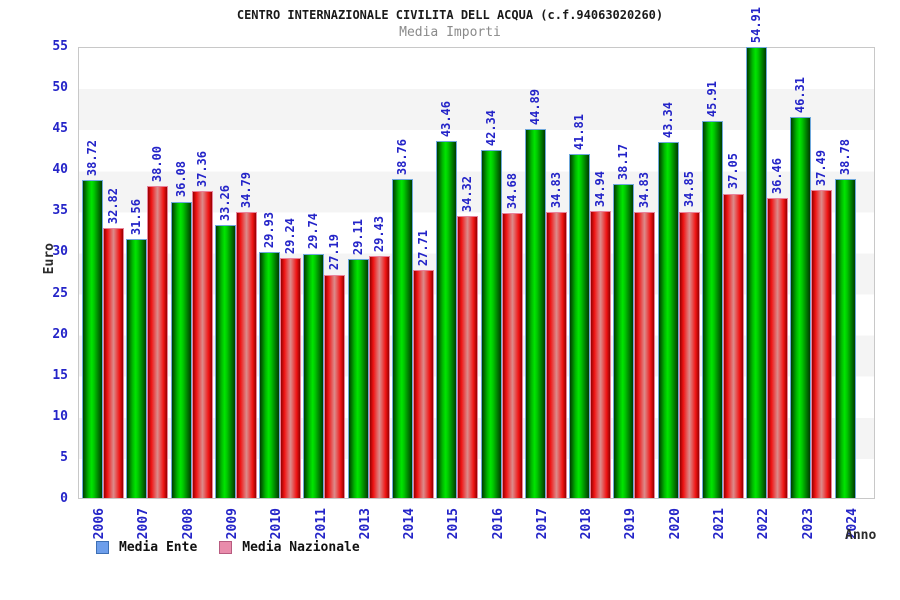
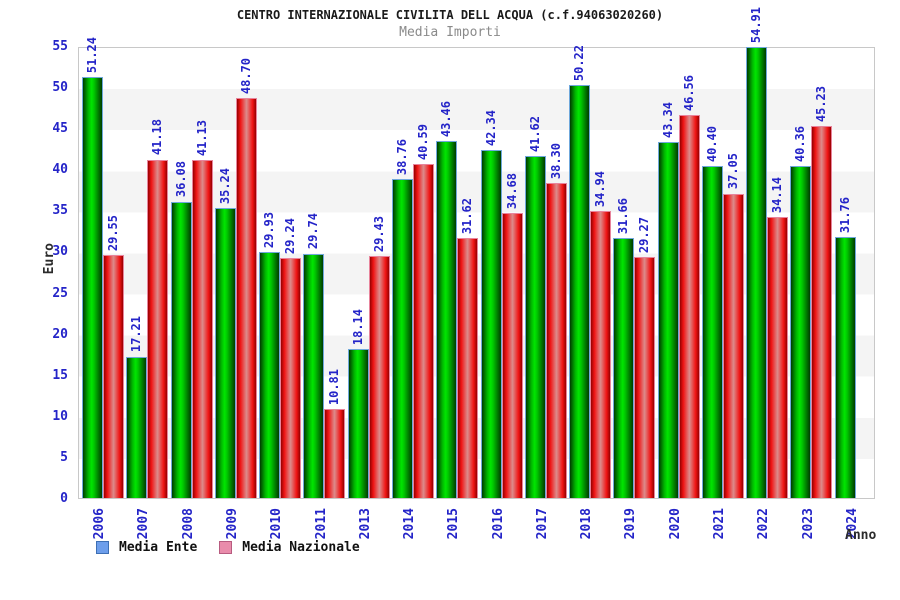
Media Ente/2006: 38.72 -> 51.24
Media Nazionale/2006: 32.82 -> 29.55
Media Ente/2007: 31.56 -> 17.21
Media Nazionale/2007: 38.00 -> 41.18
Media Nazionale/2008: 37.36 -> 41.13
Media Ente/2009: 33.26 -> 35.24
Media Nazionale/2009: 34.79 -> 48.70
Media Nazionale/2011: 27.19 -> 10.81
Media Ente/2013: 29.11 -> 18.14
Media Nazionale/2014: 27.71 -> 40.59
Media Nazionale/2015: 34.32 -> 31.62
Media Ente/2017: 44.89 -> 41.62
Media Nazionale/2017: 34.83 -> 38.30
Media Ente/2018: 41.81 -> 50.22
Media Ente/2019: 38.17 -> 31.66
Media Nazionale/2019: 34.83 -> 29.27
Media Nazionale/2020: 34.85 -> 46.56
Media Ente/2021: 45.91 -> 40.40
Media Nazionale/2022: 36.46 -> 34.14
Media Ente/2023: 46.31 -> 40.36
Media Nazionale/2023: 37.49 -> 45.23
Media Ente/2024: 38.78 -> 31.76
